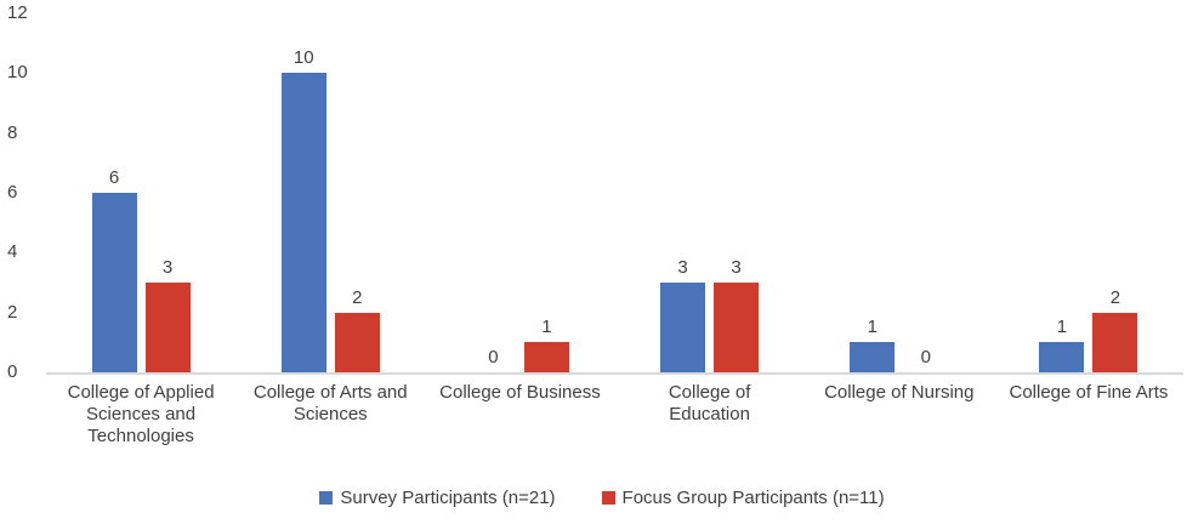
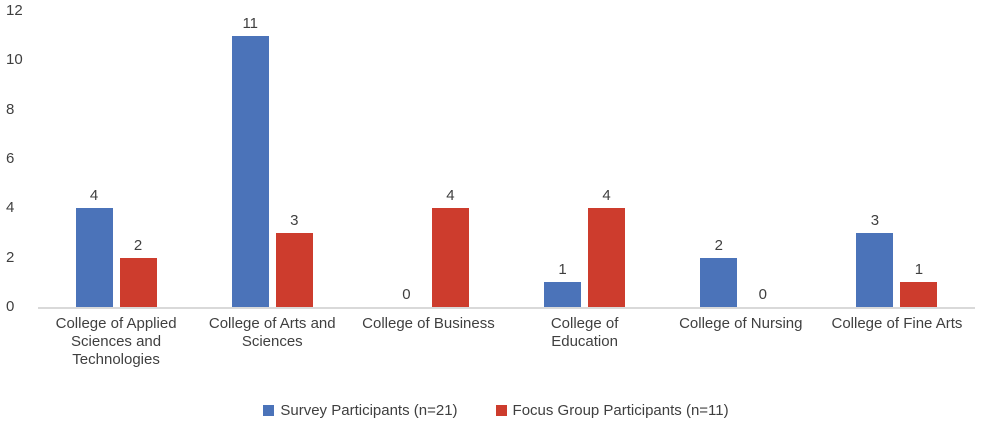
Survey Participants (n=21)/College of Applied Sciences and Technologies: 6 -> 4
Focus Group Participants (n=11)/College of Applied Sciences and Technologies: 3 -> 2
Survey Participants (n=21)/College of Arts and Sciences: 10 -> 11
Focus Group Participants (n=11)/College of Arts and Sciences: 2 -> 3
Focus Group Participants (n=11)/College of Business: 1 -> 4
Survey Participants (n=21)/College of Education: 3 -> 1
Focus Group Participants (n=11)/College of Education: 3 -> 4
Survey Participants (n=21)/College of Nursing: 1 -> 2
Survey Participants (n=21)/College of Fine Arts: 1 -> 3
Focus Group Participants (n=11)/College of Fine Arts: 2 -> 1
